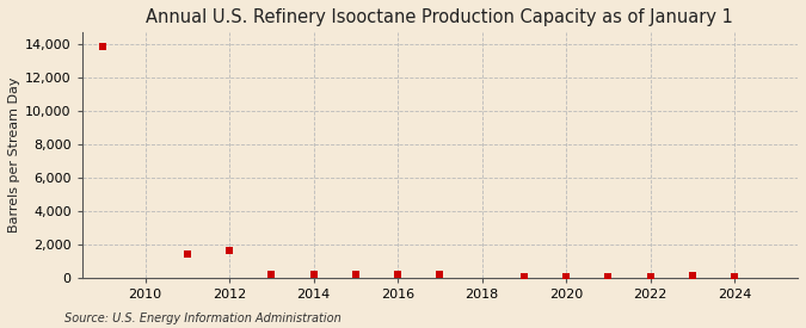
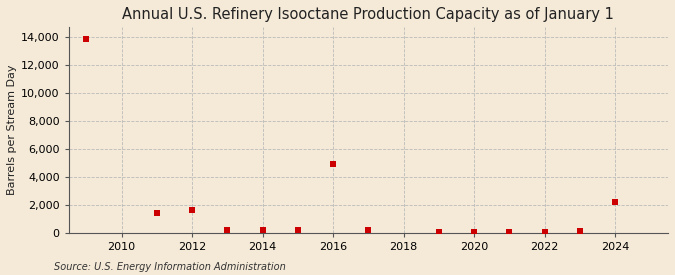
2016: 200 -> 4,900
2024: 0 -> 2,200
